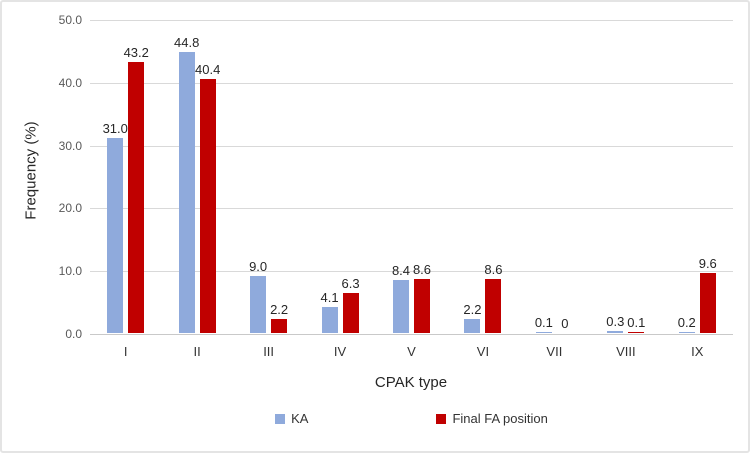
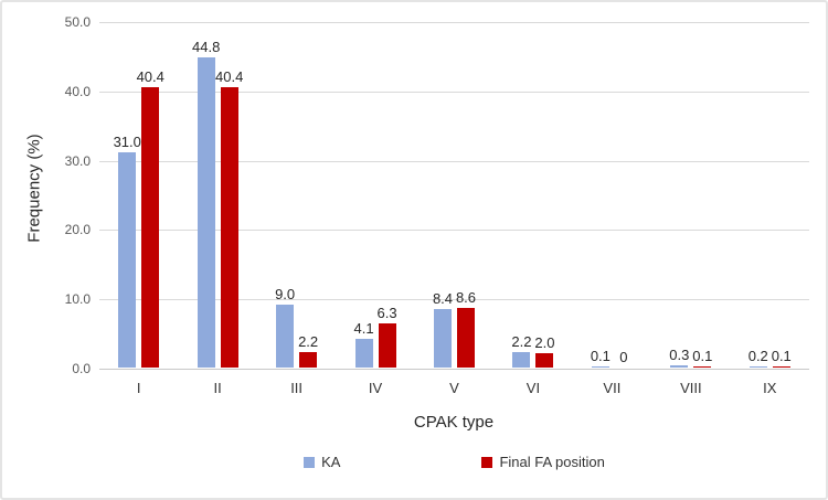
Final FA position/I: 43.2 -> 40.4
Final FA position/VI: 8.6 -> 2.0
Final FA position/IX: 9.6 -> 0.1
